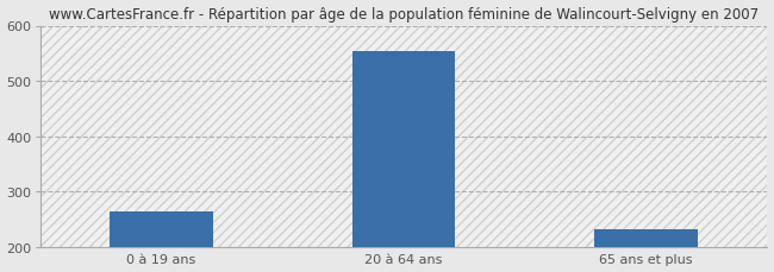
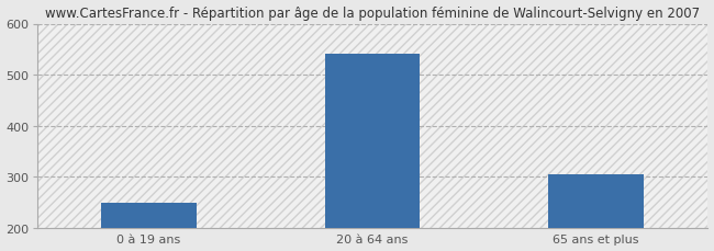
0 à 19 ans: 265 -> 250
20 à 64 ans: 553 -> 540
65 ans et plus: 232 -> 305
